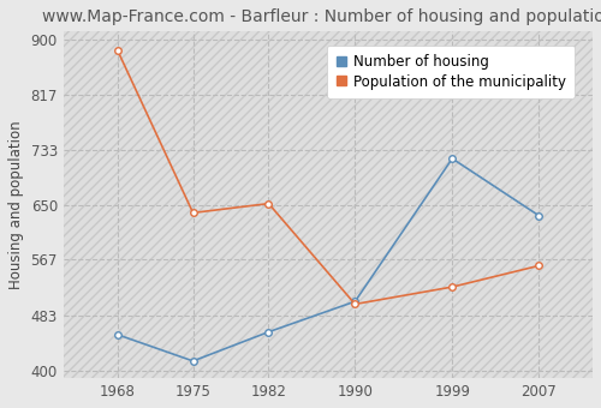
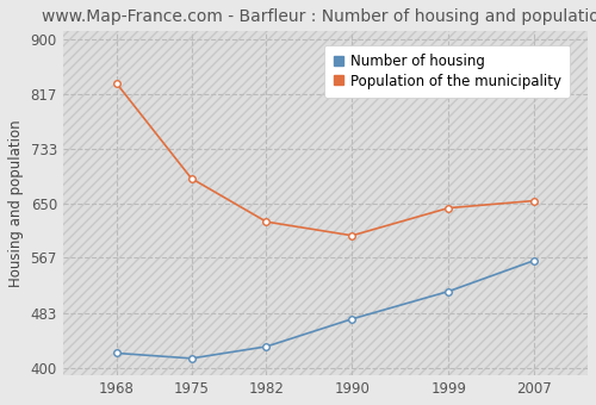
Number of housing/1968: 454 -> 422
Population of the municipality/1968: 884 -> 833
Population of the municipality/1975: 638 -> 688
Number of housing/1982: 458 -> 432
Population of the municipality/1982: 652 -> 622
Number of housing/1990: 504 -> 474
Population of the municipality/1990: 500 -> 601
Number of housing/1999: 720 -> 516
Population of the municipality/1999: 526 -> 643
Number of housing/2007: 634 -> 563
Population of the municipality/2007: 558 -> 654
